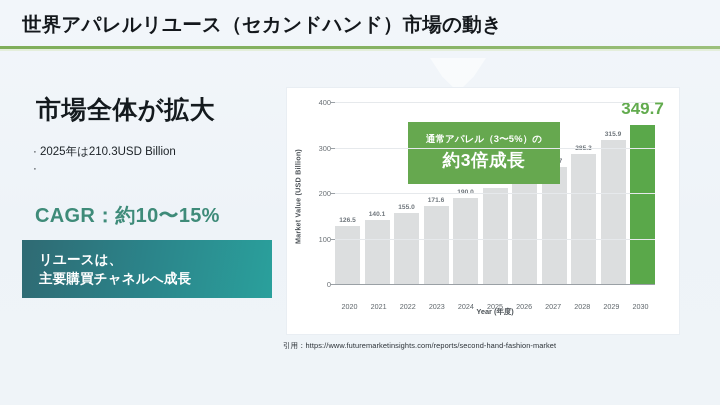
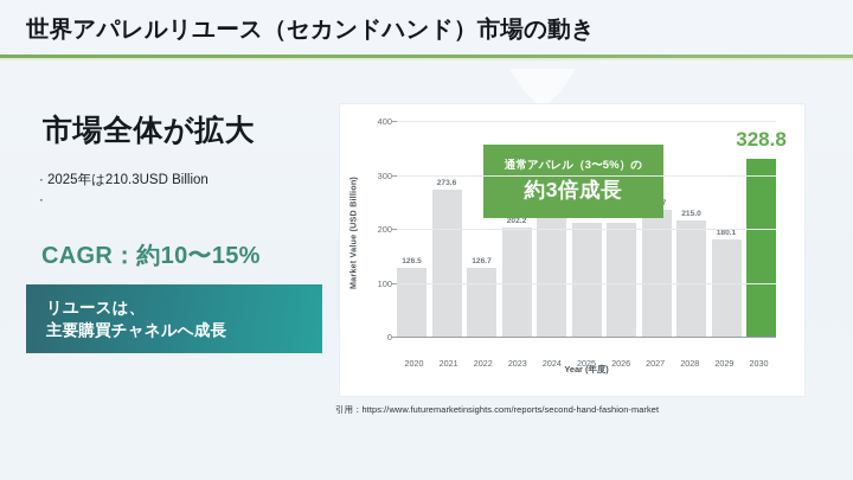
2021: 140.1 -> 273.6
2022: 155.0 -> 126.7
2023: 171.6 -> 202.2
2024: 190.0 -> 230.8
2026: 232.8 -> 211.0
2027: 257.7 -> 235.7
2028: 285.3 -> 215.0
2029: 315.9 -> 180.1
2030: 349.7 -> 328.8
